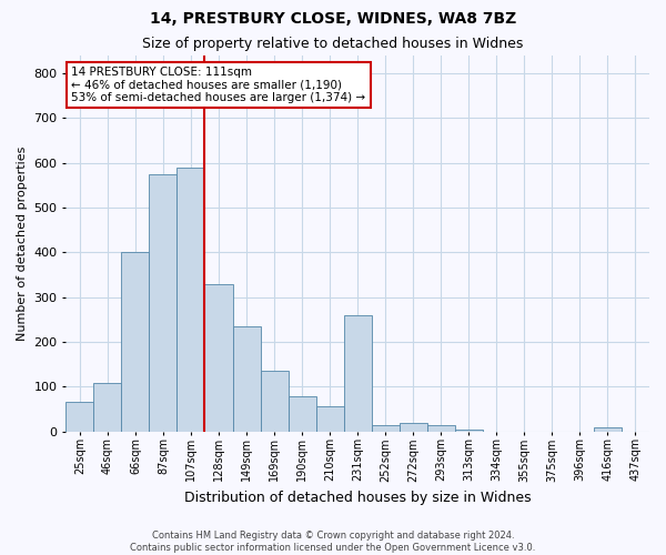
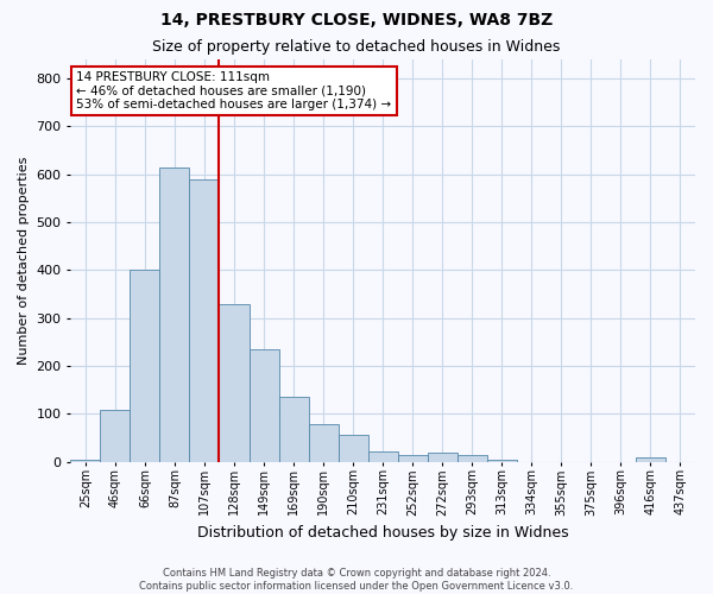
25sqm: 65 -> 5
87sqm: 575 -> 615
231sqm: 260 -> 22
